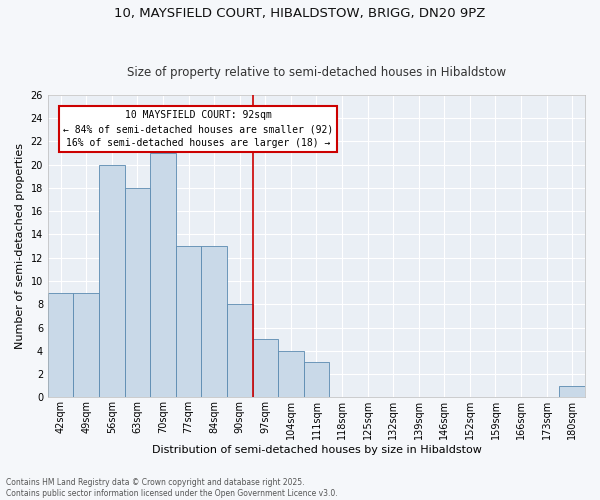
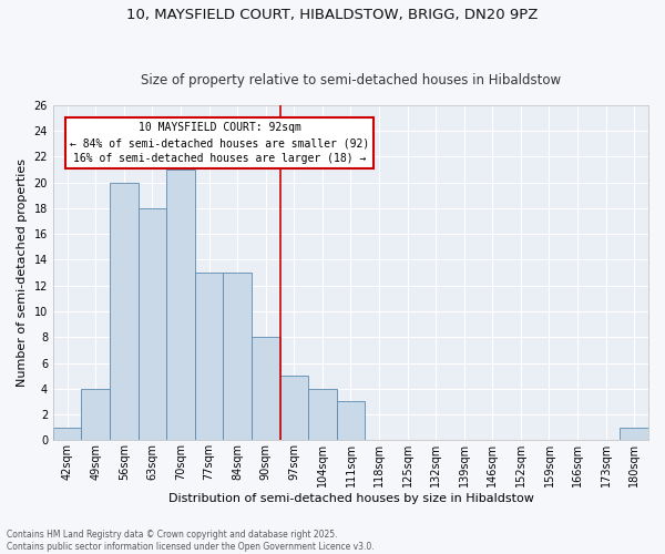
42sqm: 9 -> 1
49sqm: 9 -> 4
